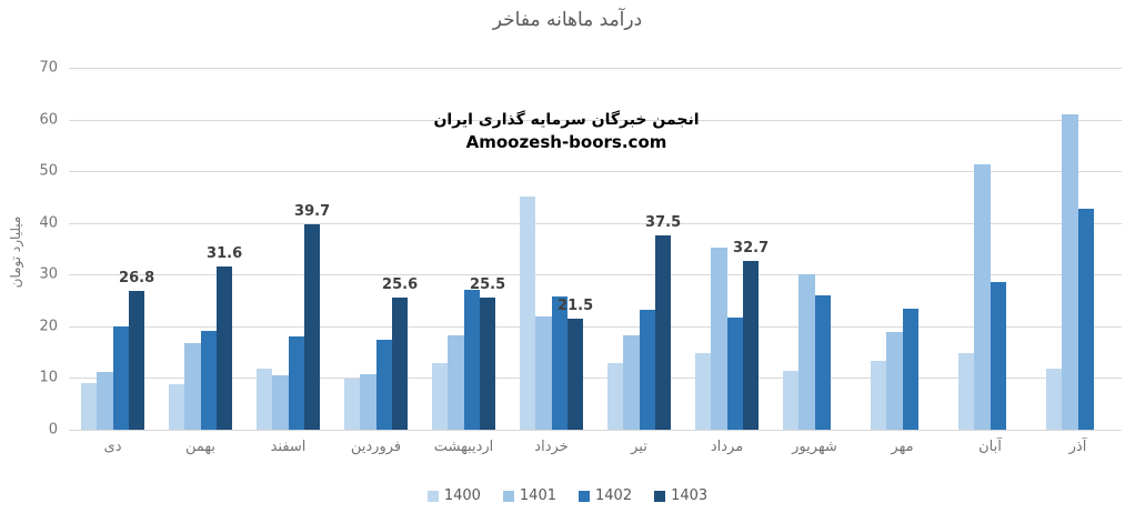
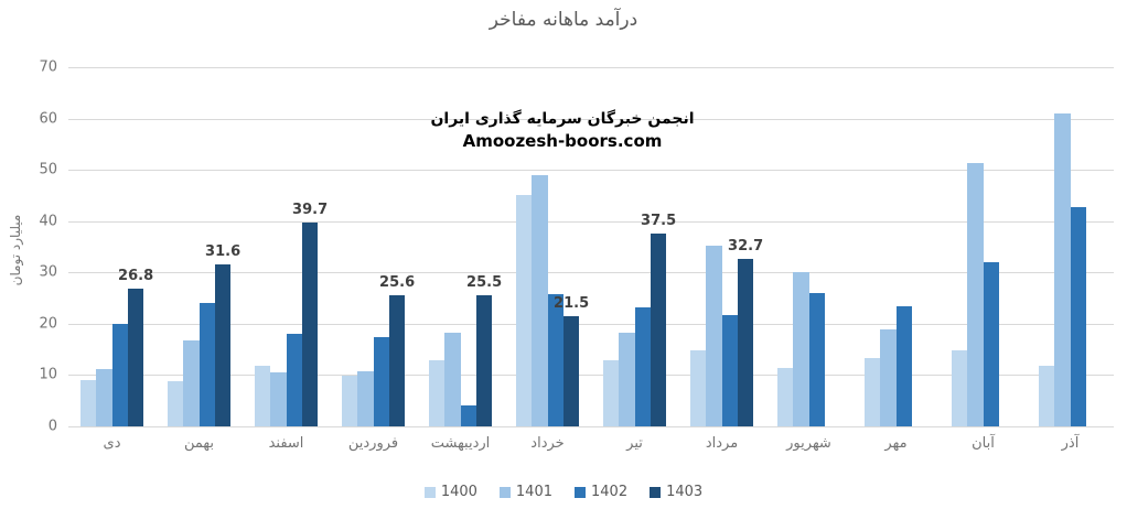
1402/بهمن: 19 -> 24
1402/اردیبهشت: 27 -> 4
1401/خرداد: 22 -> 49
1402/آبان: 28 -> 32
